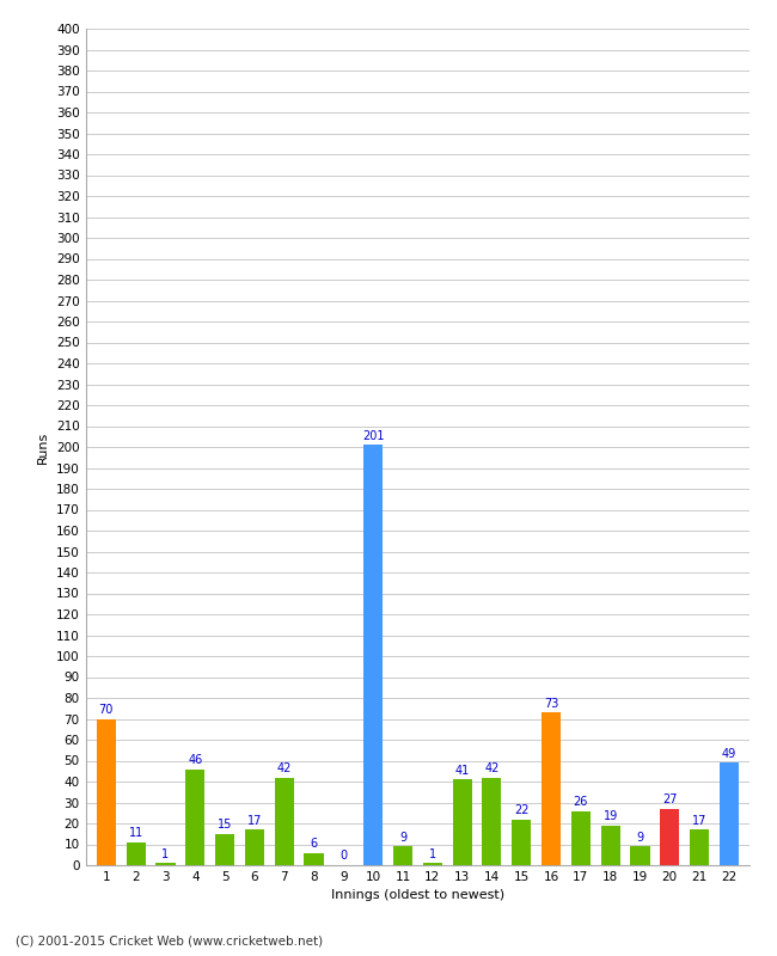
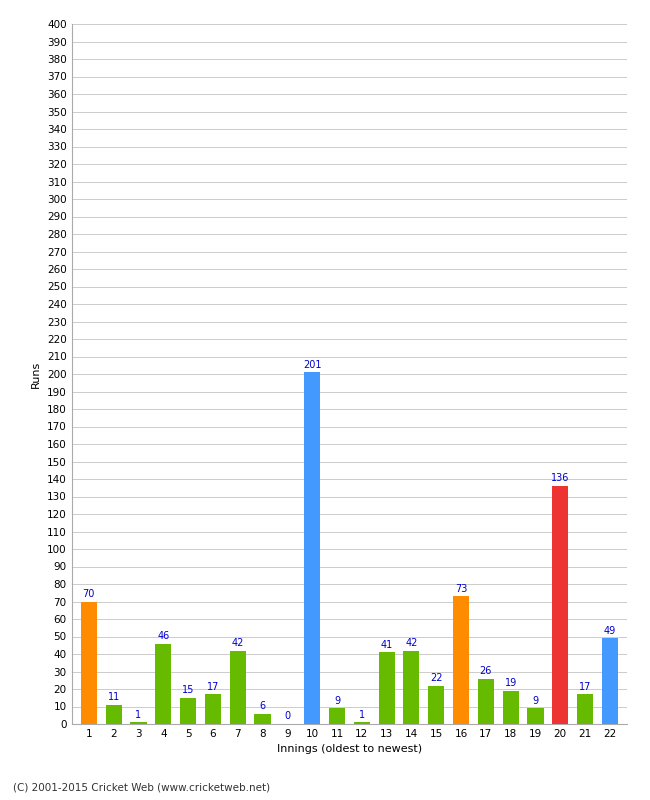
20: 27 -> 136
